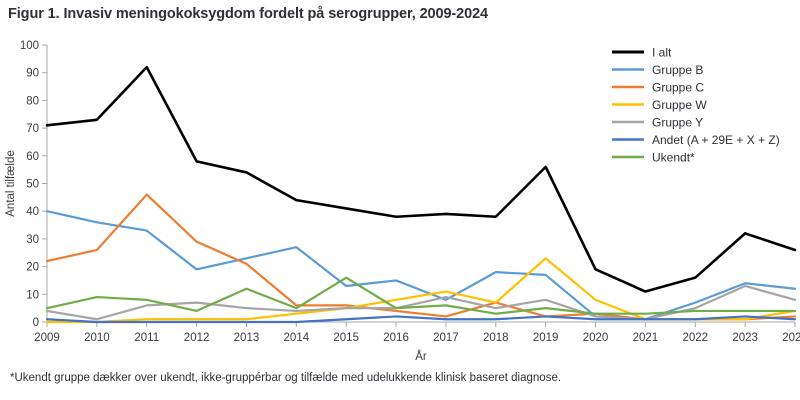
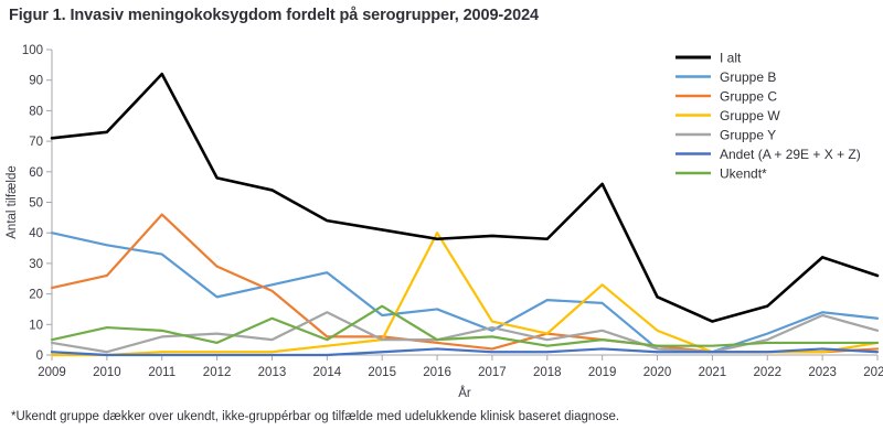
Gruppe Y/2014: 4 -> 14
Gruppe W/2016: 8 -> 40
Gruppe C/2019: 2 -> 5
